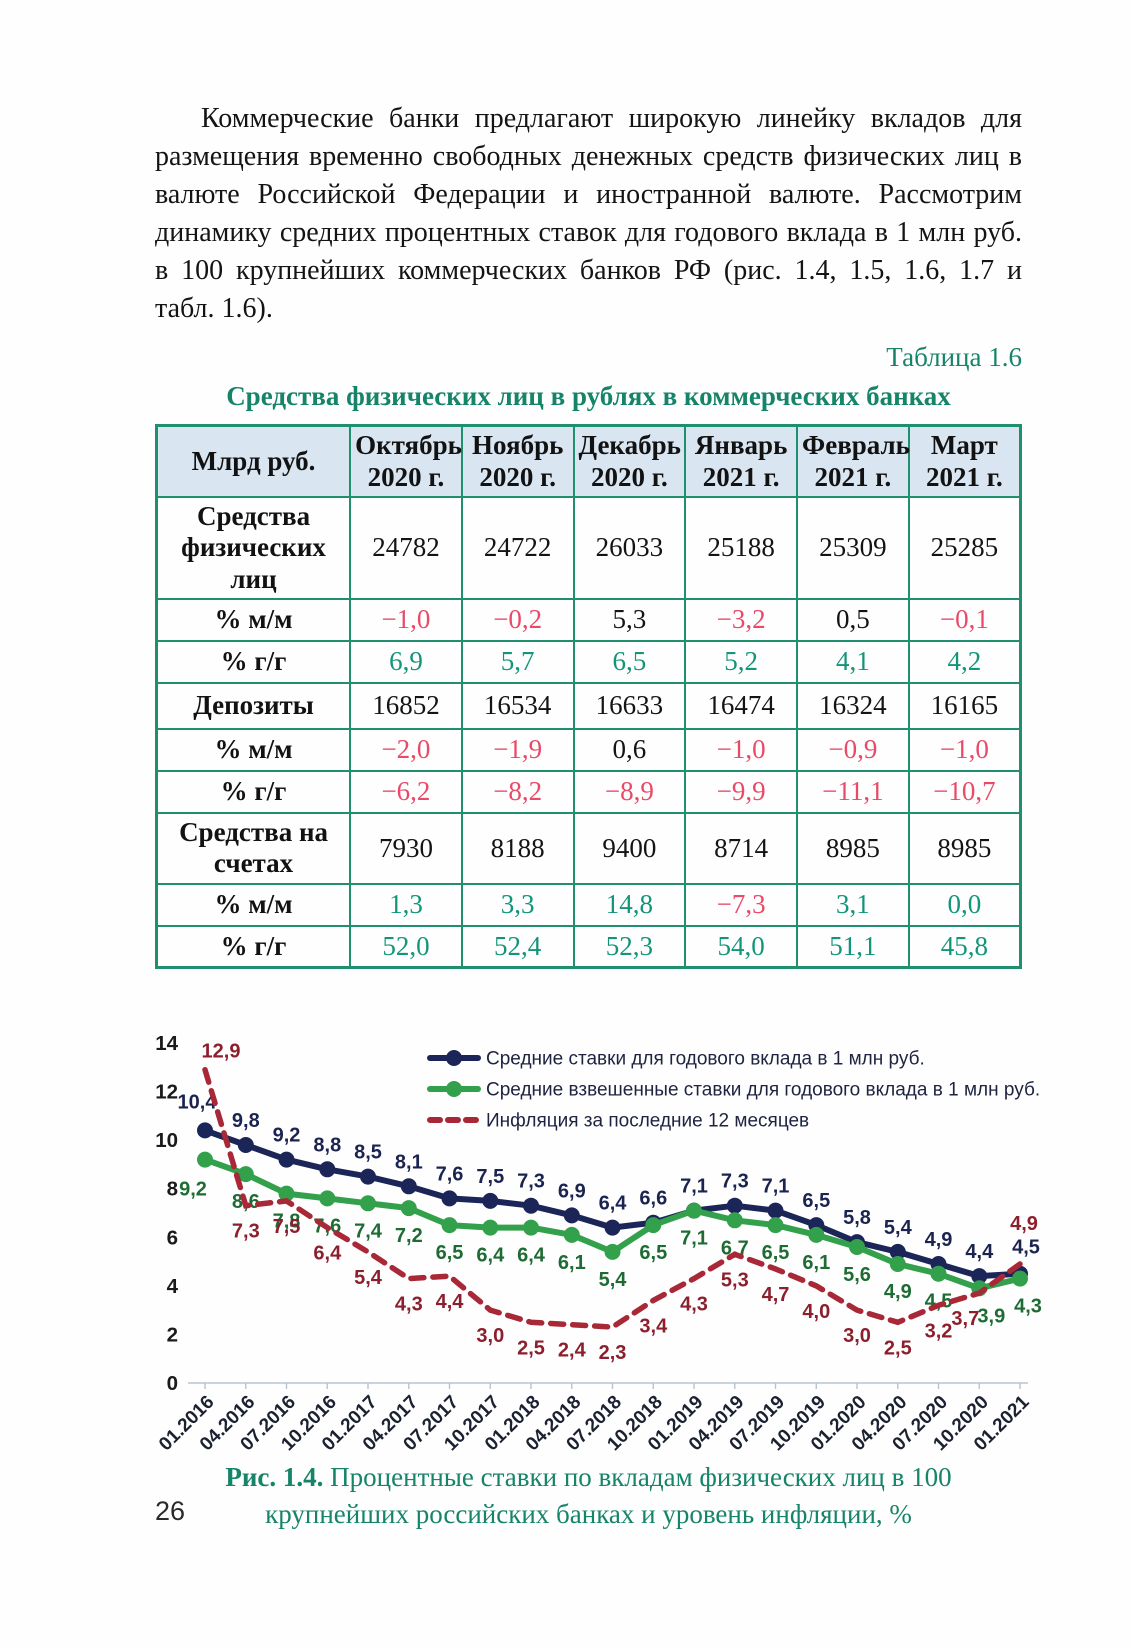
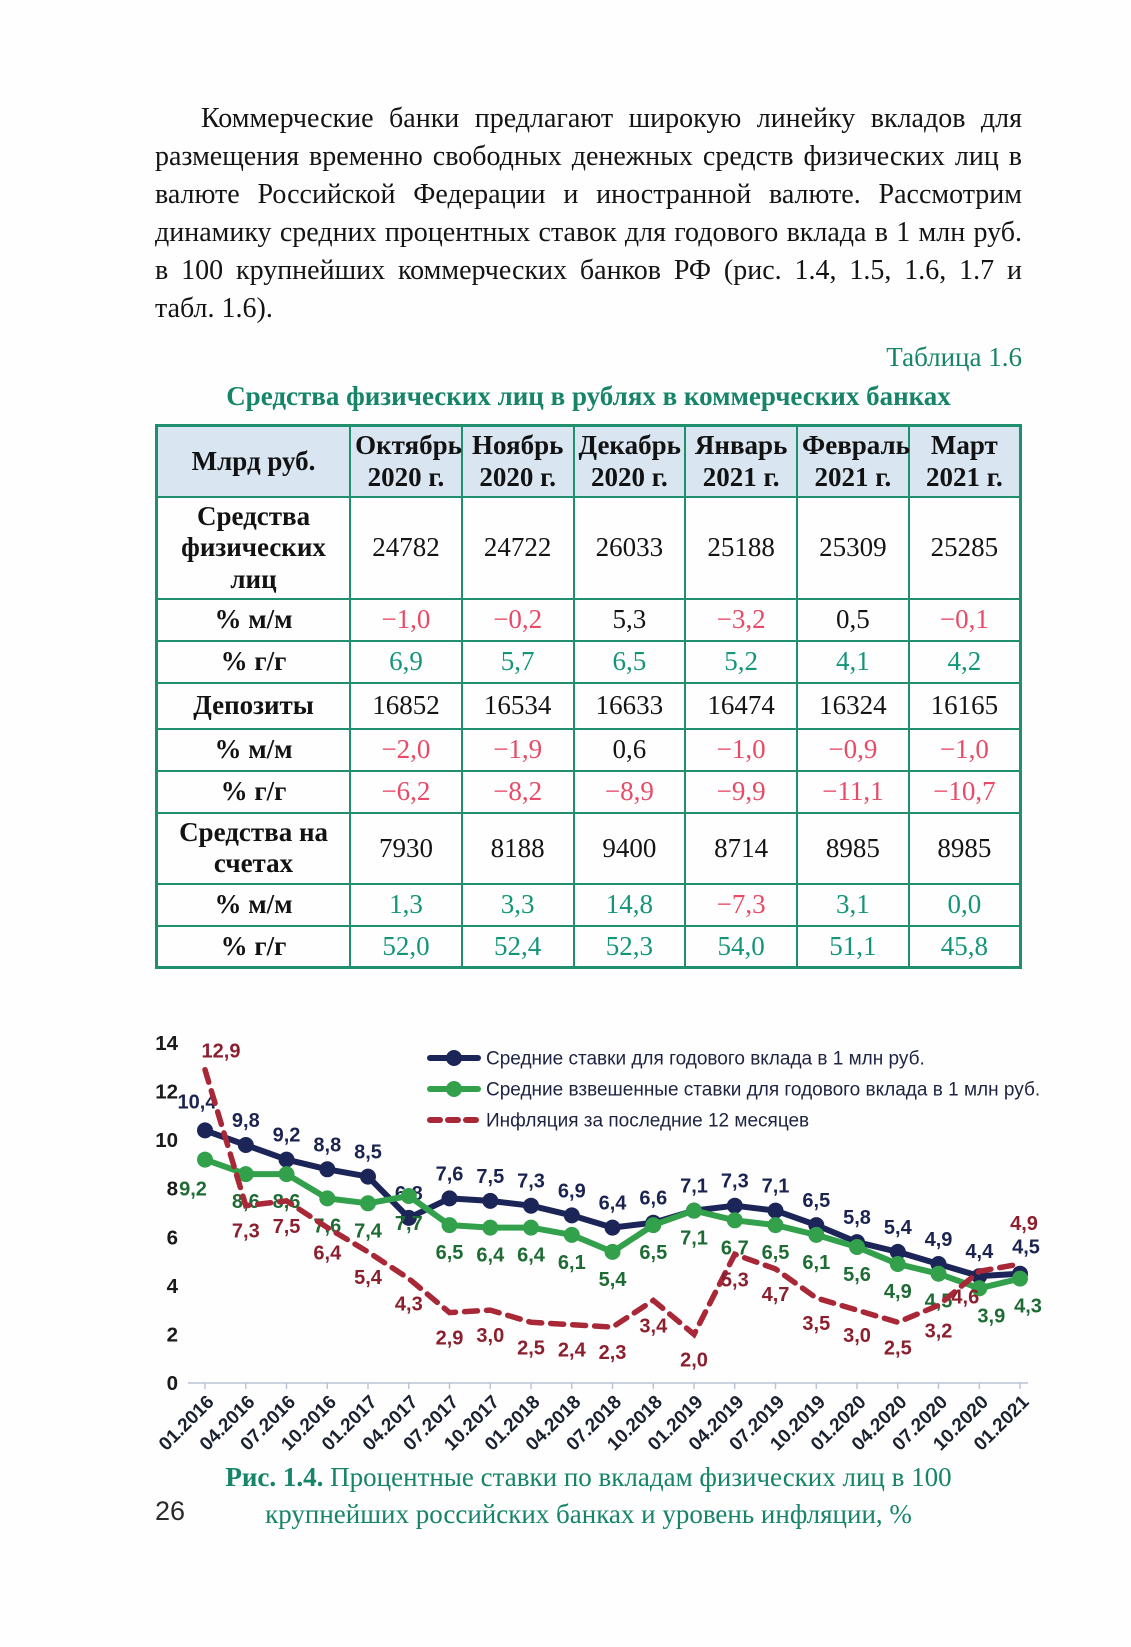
Средние взвешенные ставки для годового вклада в 1 млн руб./07.2016: 7,8 -> 8,6
Средние ставки для годового вклада в 1 млн руб./04.2017: 8,1 -> 6,8
Средние взвешенные ставки для годового вклада в 1 млн руб./04.2017: 7,2 -> 7,7
Инфляция за последние 12 месяцев/07.2017: 4,4 -> 2,9
Инфляция за последние 12 месяцев/01.2019: 4,3 -> 2,0
Инфляция за последние 12 месяцев/10.2019: 4,0 -> 3,5
Инфляция за последние 12 месяцев/10.2020: 3,7 -> 4,6
